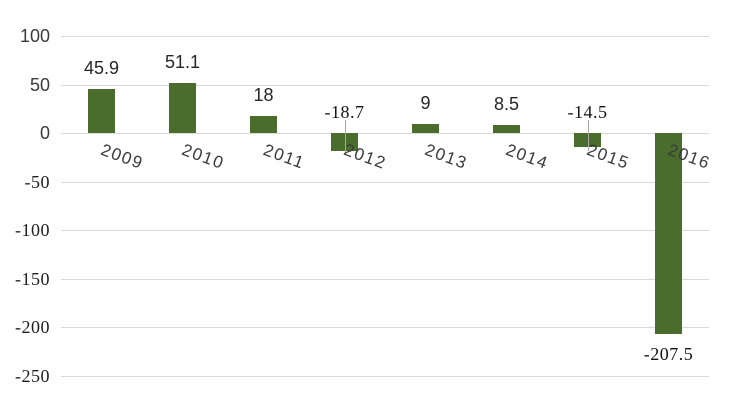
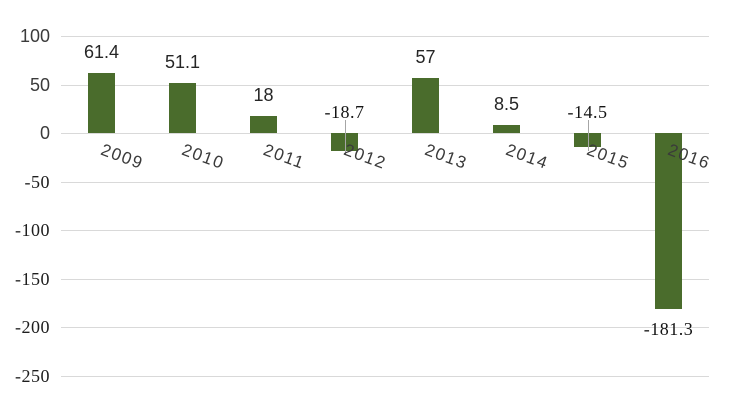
2009: 45.9 -> 61.4
2013: 9 -> 57
2016: -207.5 -> -181.3
